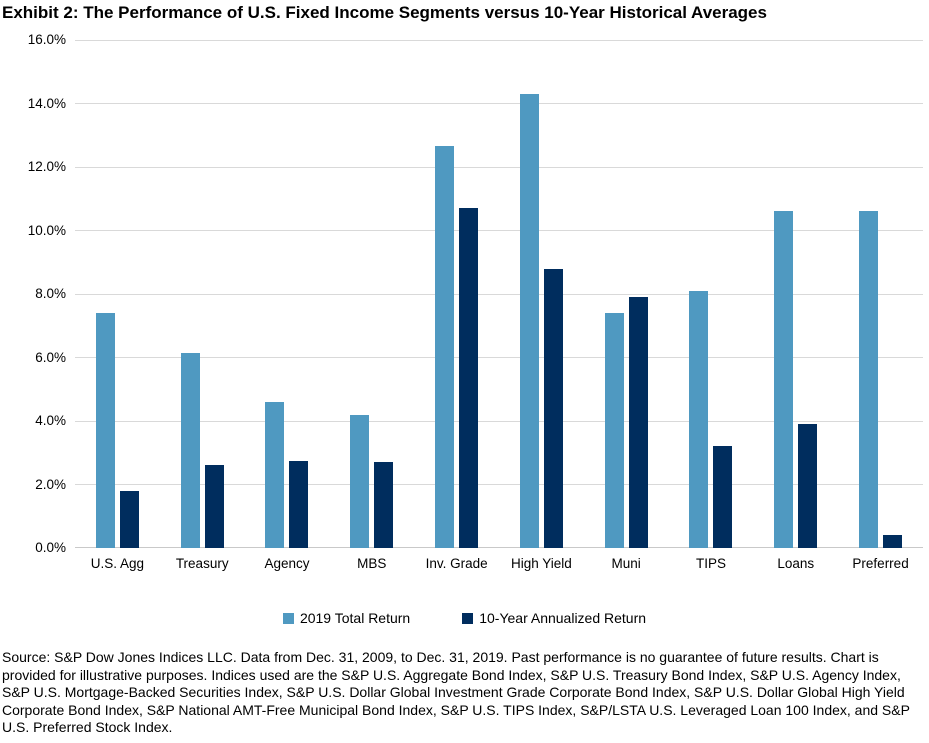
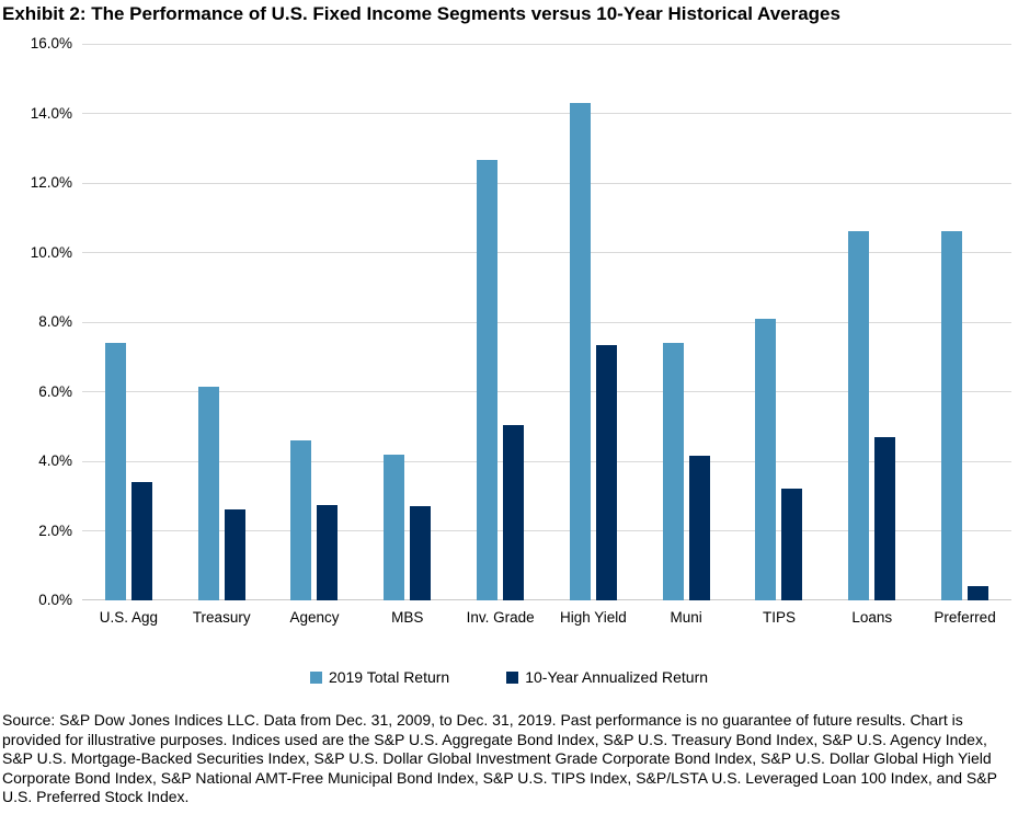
10-Year Annualized Return/U.S. Agg: 1.8% -> 3.4%
10-Year Annualized Return/Inv. Grade: 10.7% -> 5.0%
10-Year Annualized Return/High Yield: 8.8% -> 7.3%
10-Year Annualized Return/Muni: 7.9% -> 4.2%
10-Year Annualized Return/Loans: 3.9% -> 4.7%
